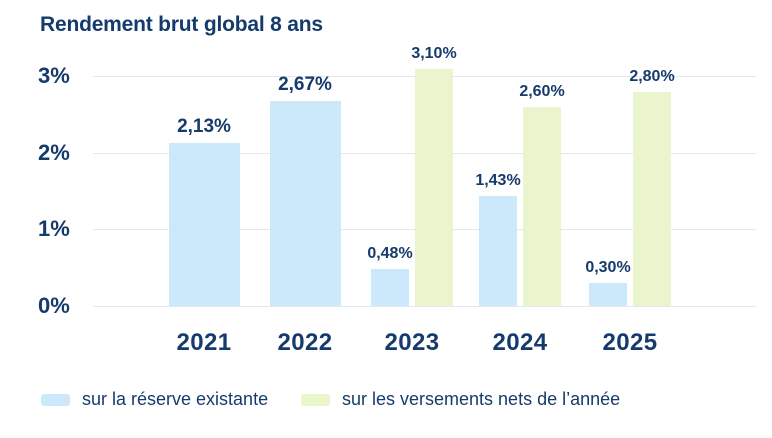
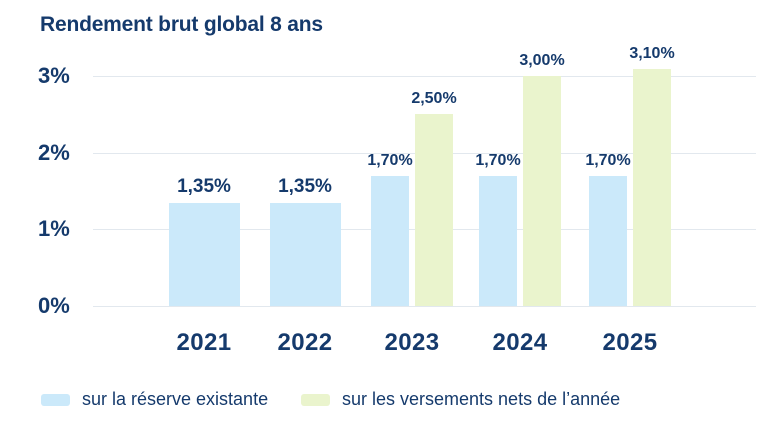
sur la réserve existante/2021: 2,13% -> 1,35%
sur la réserve existante/2022: 2,67% -> 1,35%
sur la réserve existante/2023: 0,48% -> 1,70%
sur les versements nets de l’année/2023: 3,10% -> 2,50%
sur la réserve existante/2024: 1,43% -> 1,70%
sur les versements nets de l’année/2024: 2,60% -> 3,00%
sur la réserve existante/2025: 0,30% -> 1,70%
sur les versements nets de l’année/2025: 2,80% -> 3,10%
